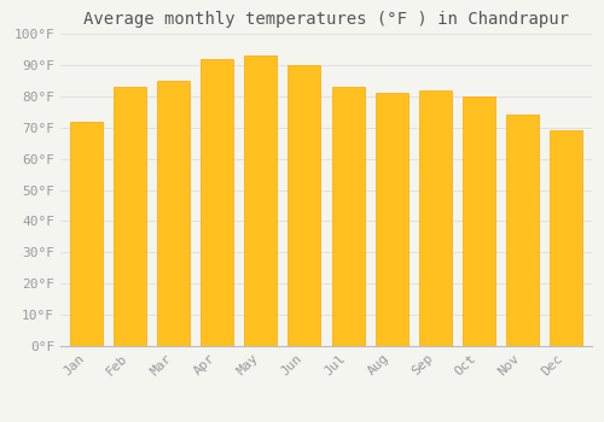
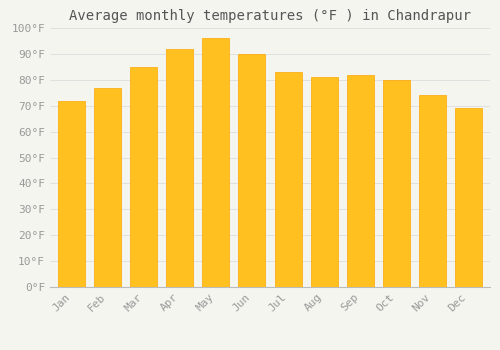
Feb: 83°F -> 77°F
May: 93°F -> 96°F
